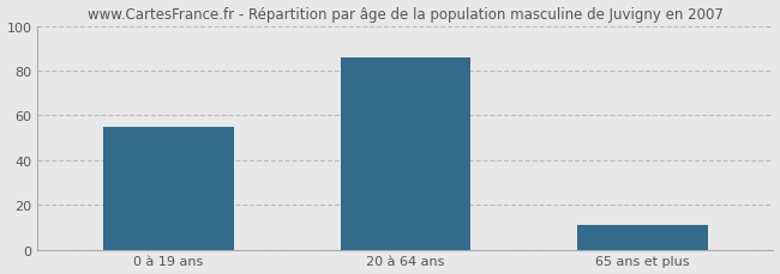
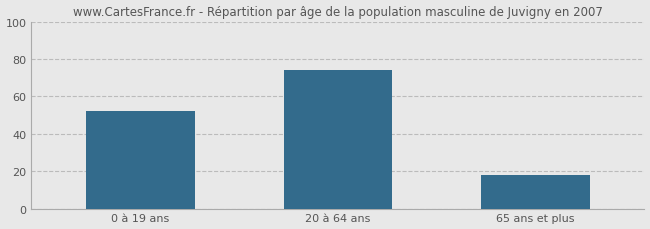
0 à 19 ans: 55 -> 52
20 à 64 ans: 86 -> 74
65 ans et plus: 11 -> 18
